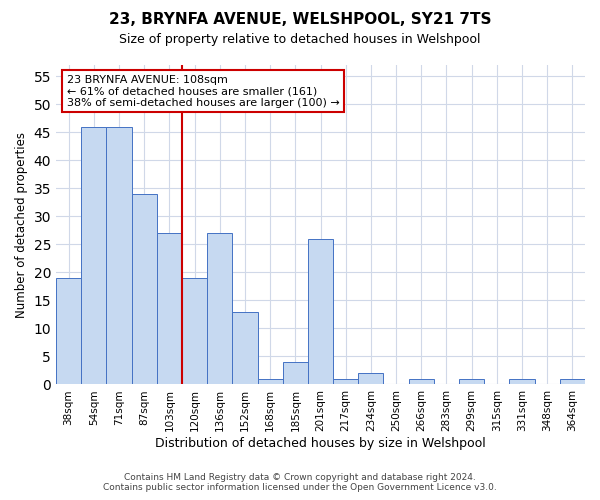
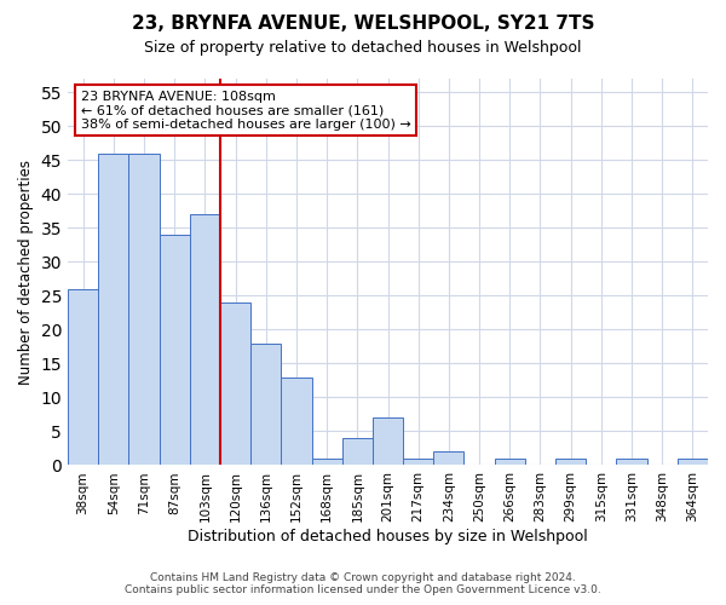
38sqm: 19 -> 26
103sqm: 27 -> 37
120sqm: 19 -> 24
136sqm: 27 -> 18
201sqm: 26 -> 7
